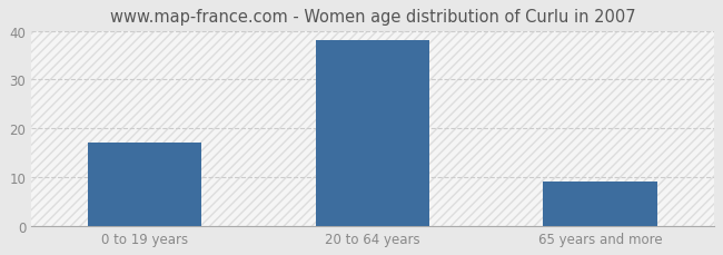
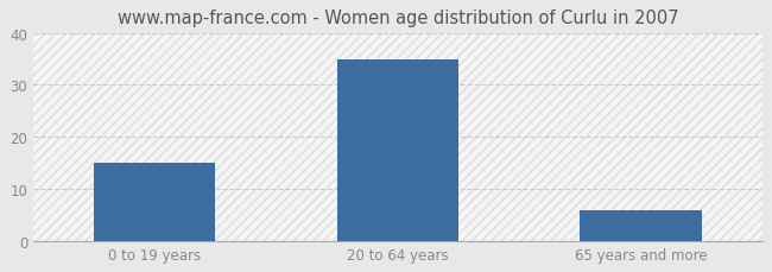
0 to 19 years: 17 -> 15
20 to 64 years: 38 -> 35
65 years and more: 9 -> 6
